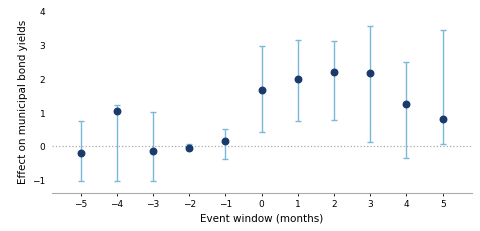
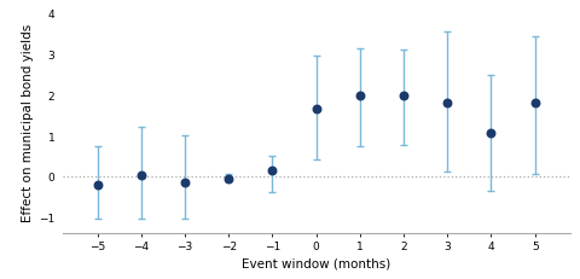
−4: 1.05 -> 0.02
2: 2.20 -> 1.97
3: 2.15 -> 1.82
4: 1.25 -> 1.08
5: 0.80 -> 1.82
